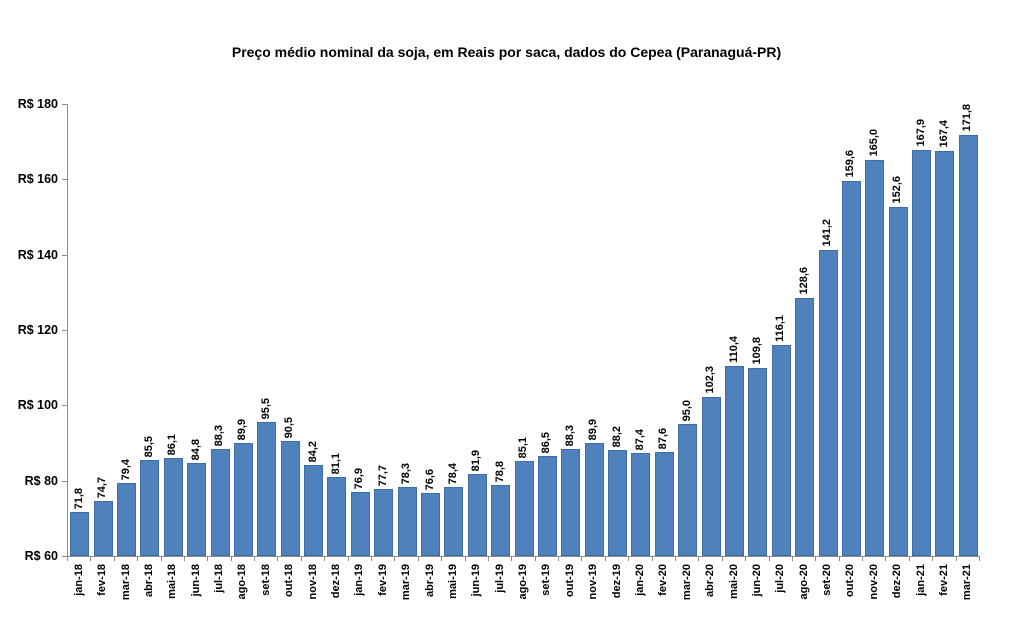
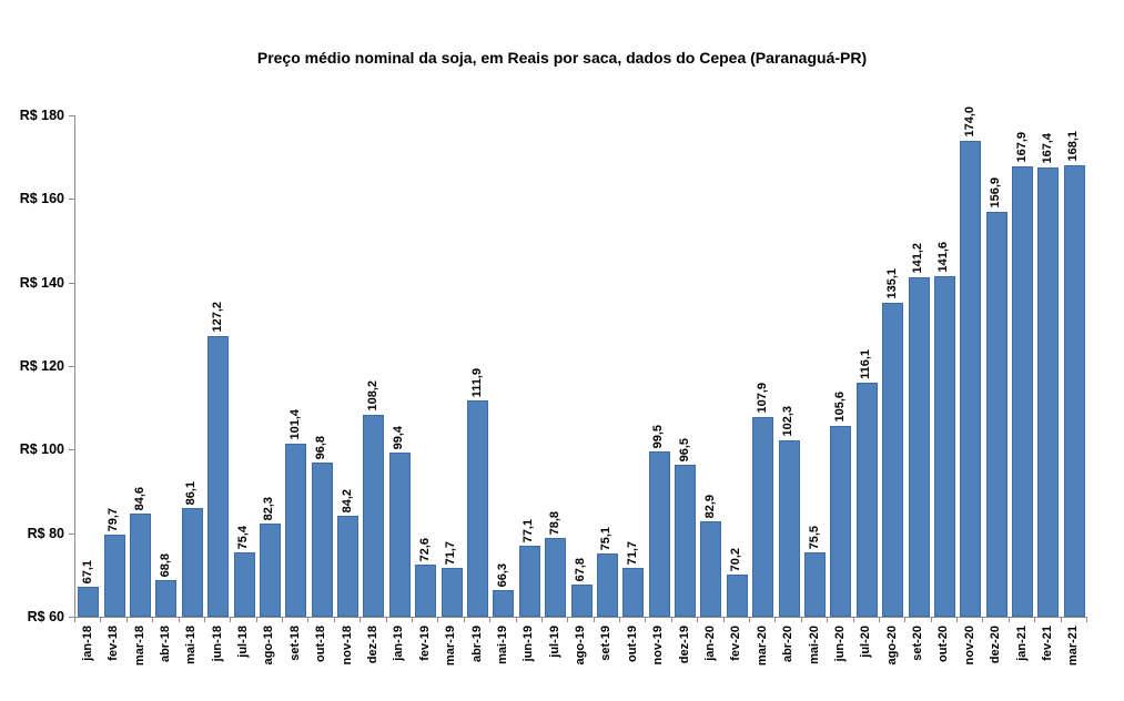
jan-18: 71,8 -> 67,1
fev-18: 74,7 -> 79,7
mar-18: 79,4 -> 84,6
abr-18: 85,5 -> 68,8
jun-18: 84,8 -> 127,2
jul-18: 88,3 -> 75,4
ago-18: 89,9 -> 82,3
set-18: 95,5 -> 101,4
out-18: 90,5 -> 96,8
dez-18: 81,1 -> 108,2
jan-19: 76,9 -> 99,4
fev-19: 77,7 -> 72,6
mar-19: 78,3 -> 71,7
abr-19: 76,6 -> 111,9
mai-19: 78,4 -> 66,3
jun-19: 81,9 -> 77,1
ago-19: 85,1 -> 67,8
set-19: 86,5 -> 75,1
out-19: 88,3 -> 71,7
nov-19: 89,9 -> 99,5
dez-19: 88,2 -> 96,5
jan-20: 87,4 -> 82,9
fev-20: 87,6 -> 70,2
mar-20: 95,0 -> 107,9
mai-20: 110,4 -> 75,5
jun-20: 109,8 -> 105,6
ago-20: 128,6 -> 135,1
out-20: 159,6 -> 141,6
nov-20: 165,0 -> 174,0
dez-20: 152,6 -> 156,9
mar-21: 171,8 -> 168,1
